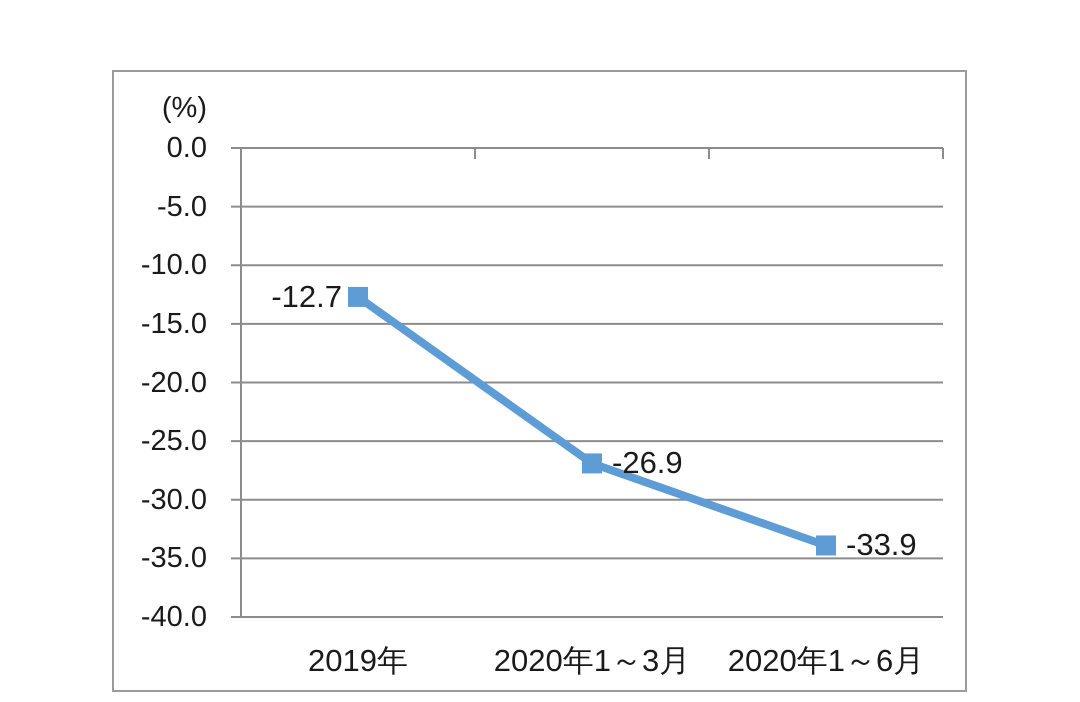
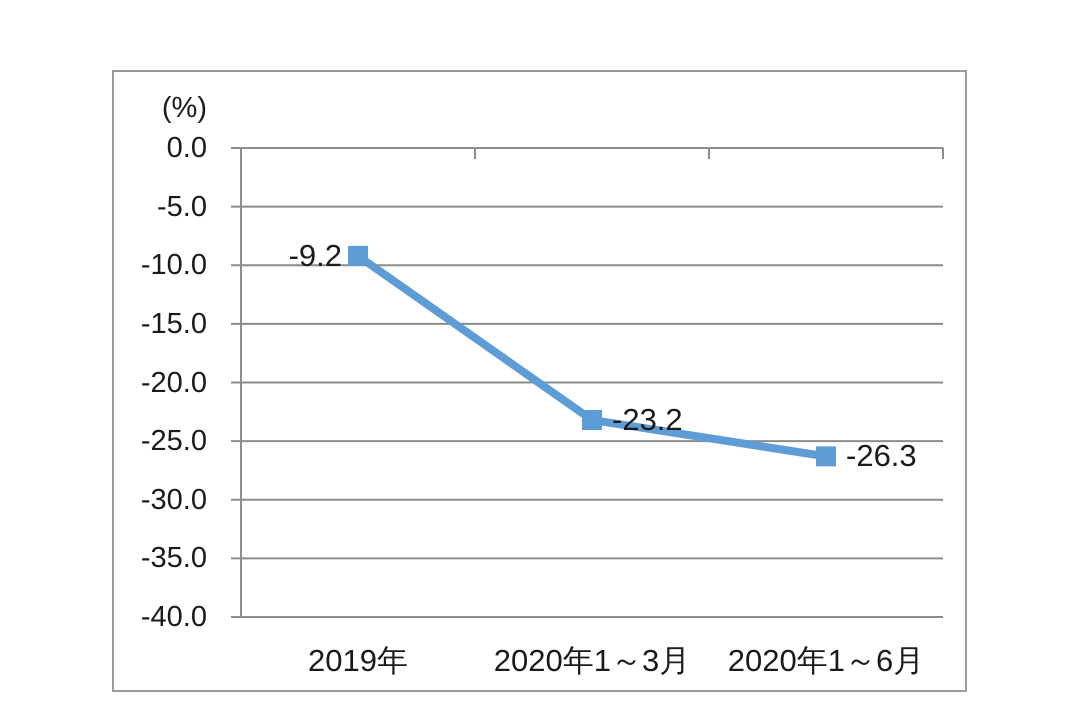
2019年: -12.7 -> -9.2
2020年1～3月: -26.9 -> -23.2
2020年1～6月: -33.9 -> -26.3
